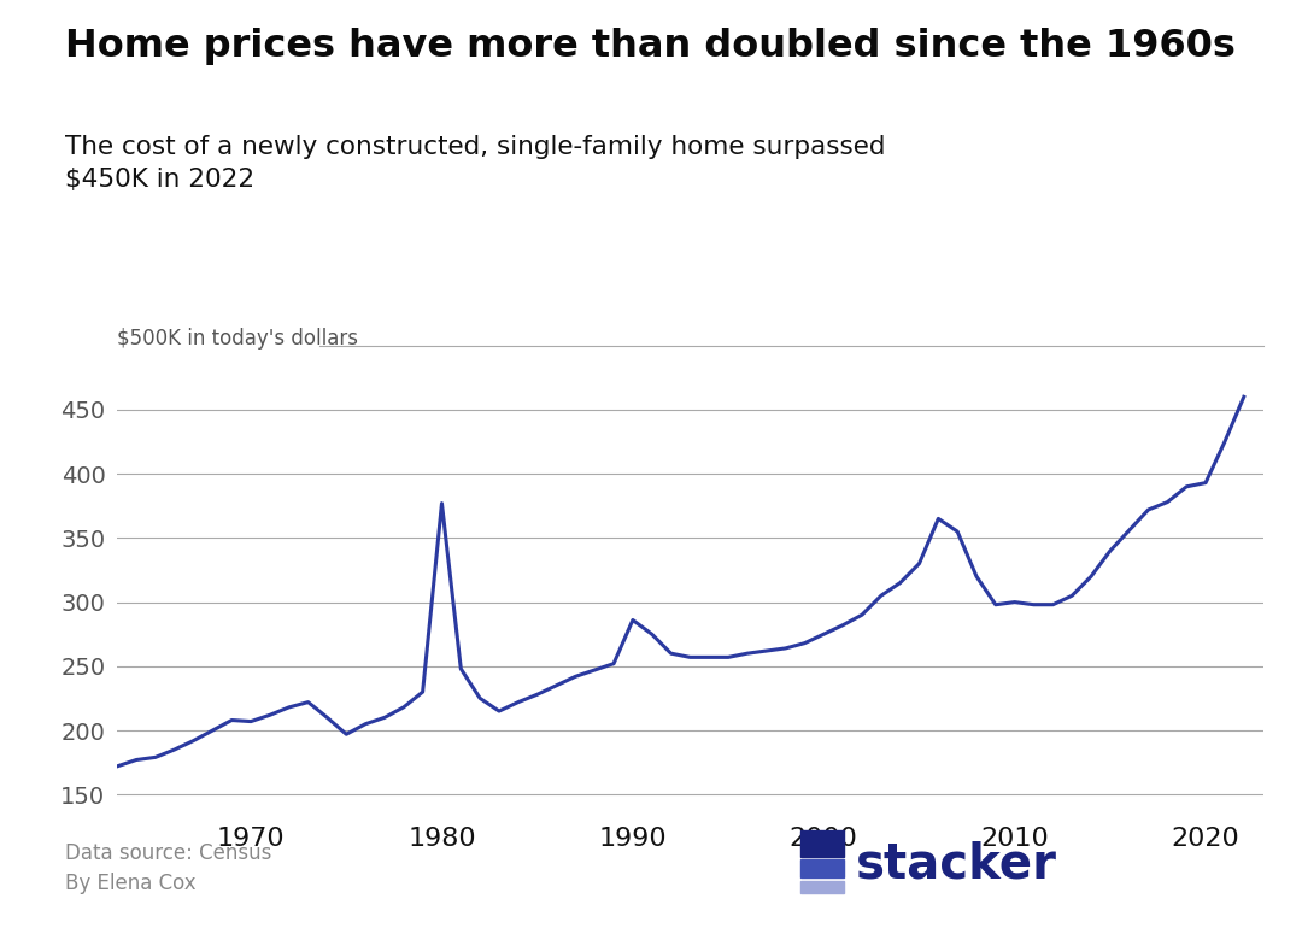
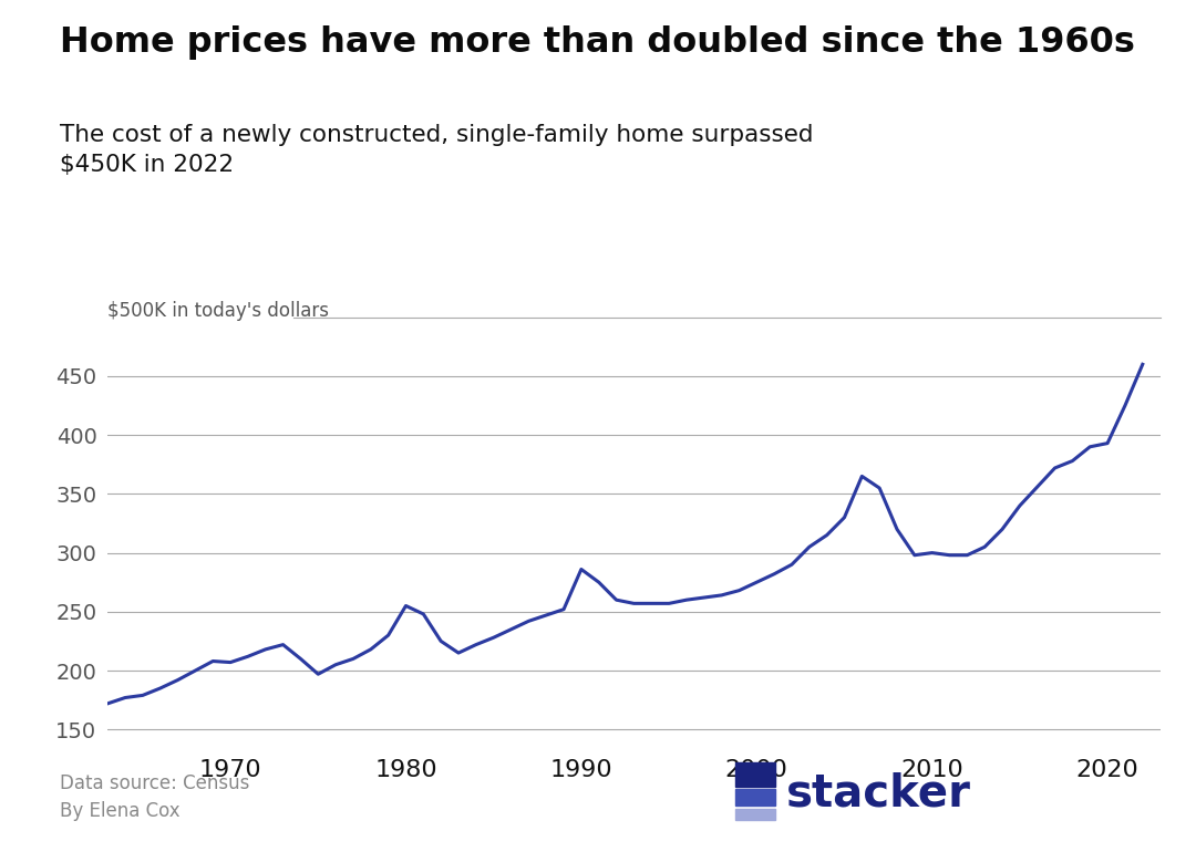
1980: 377 -> 255
